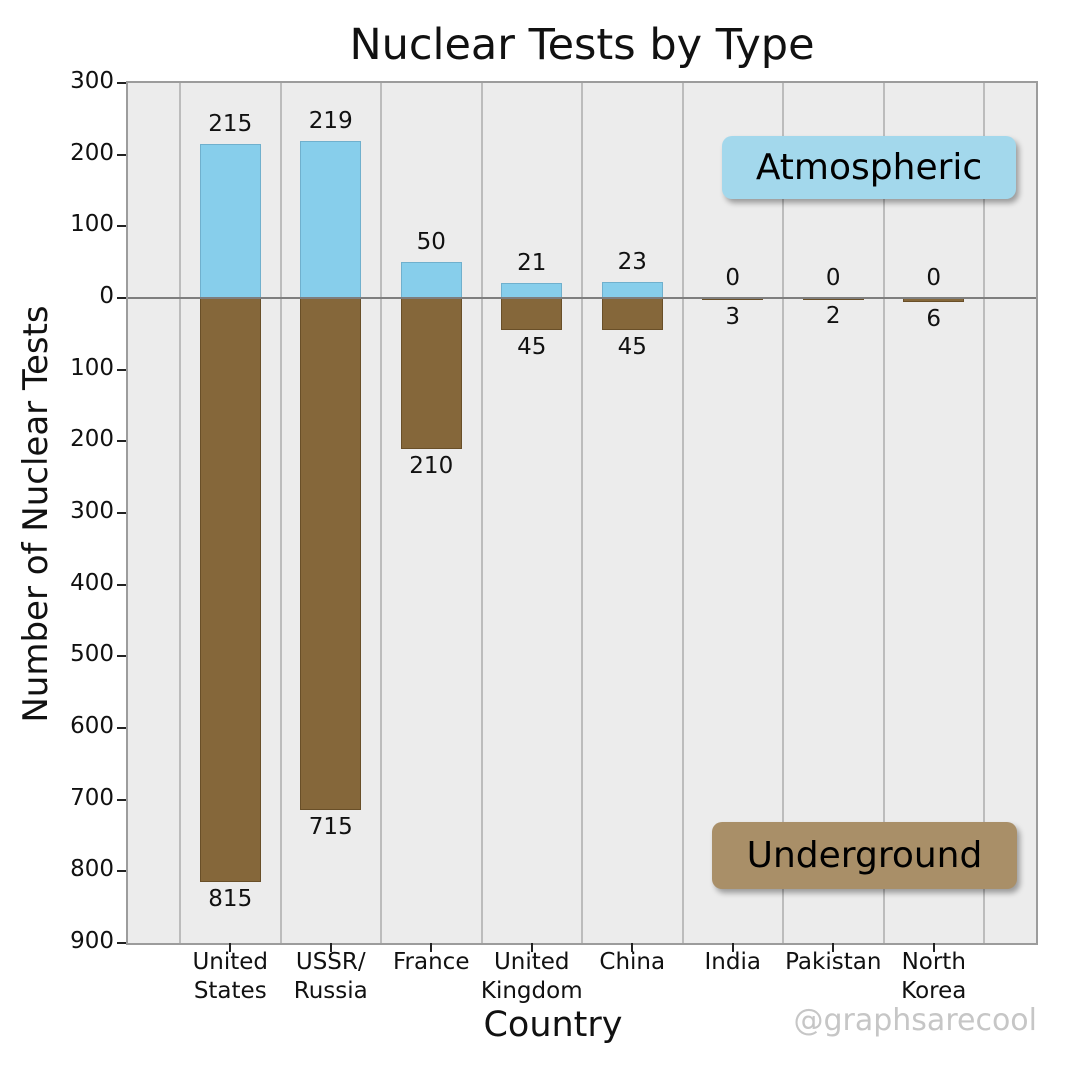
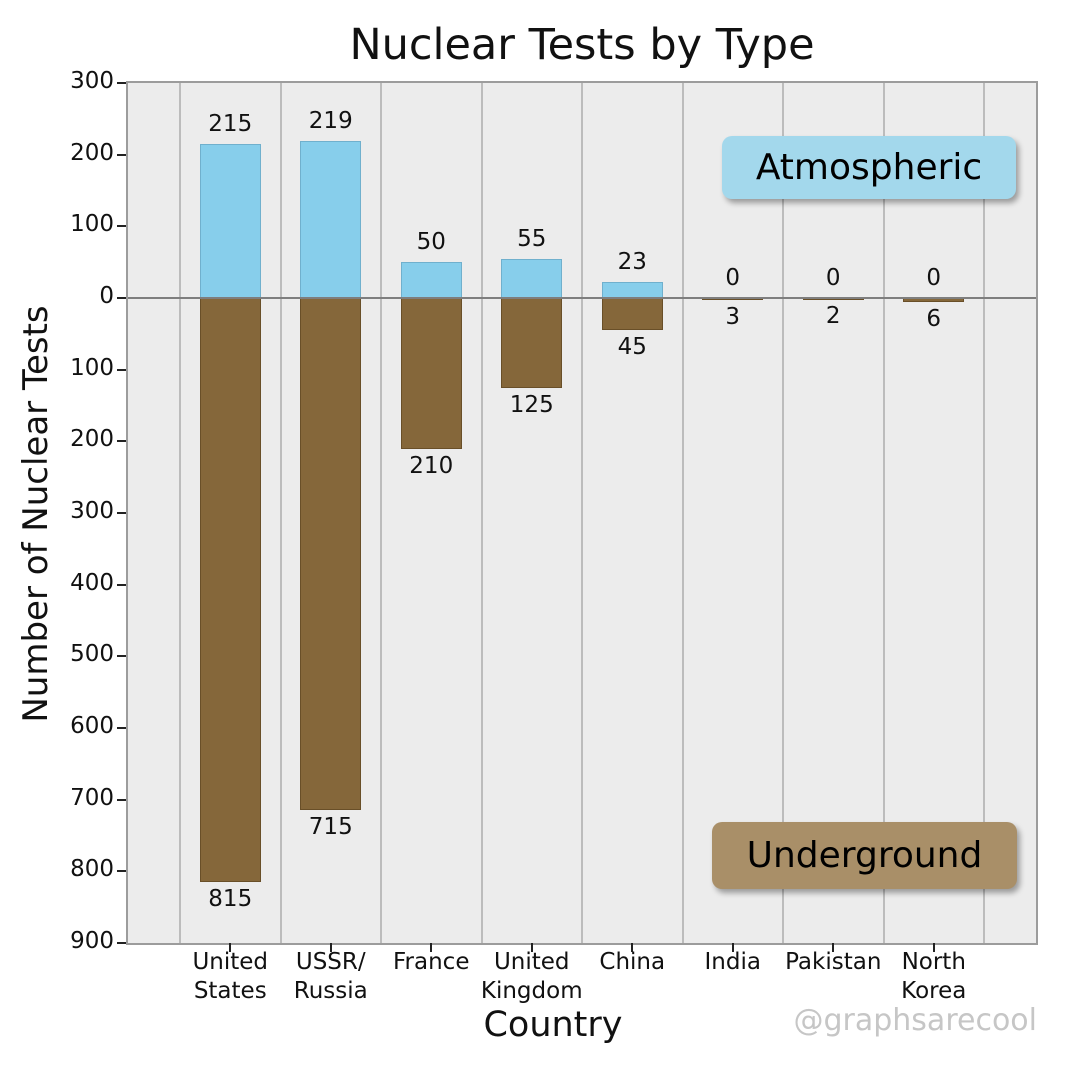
Atmospheric/United Kingdom: 21 -> 55
Underground/United Kingdom: 45 -> 125
